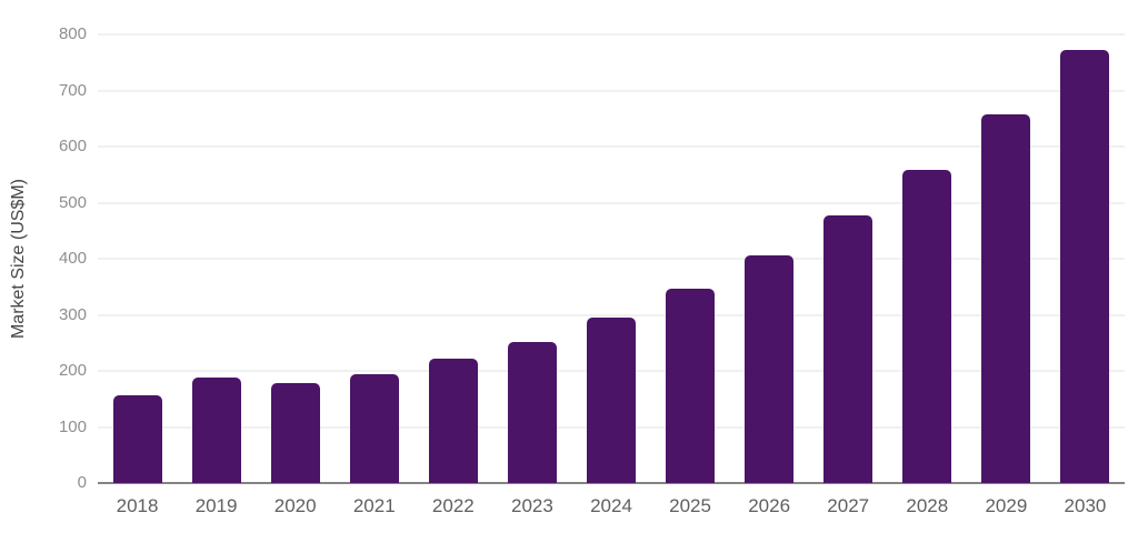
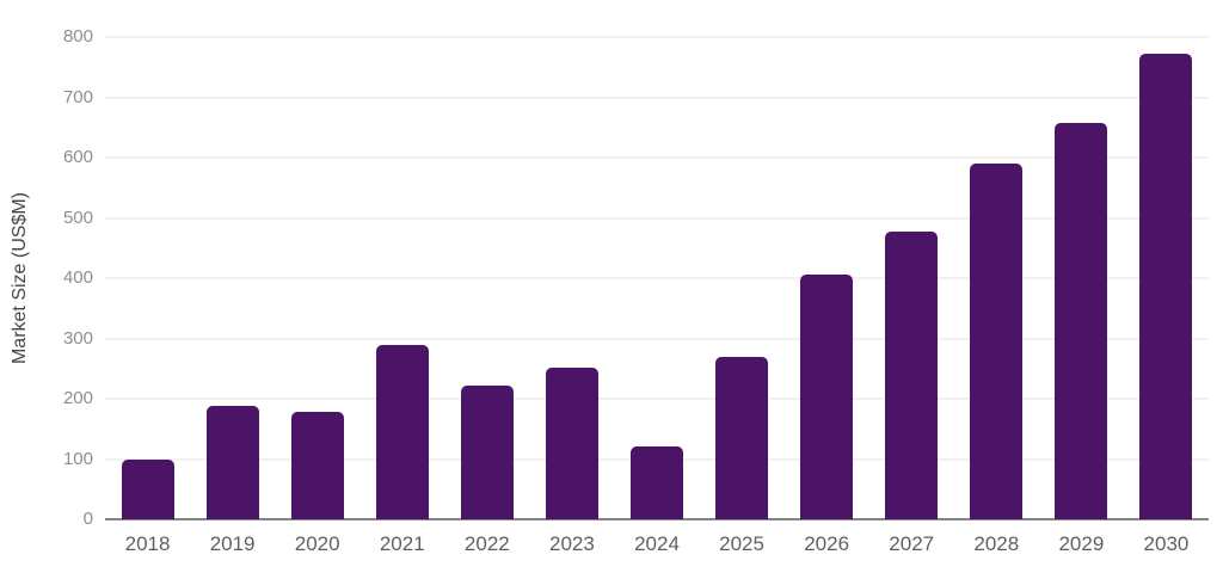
2018: 160 -> 100
2021: 190 -> 290
2024: 300 -> 120
2025: 350 -> 270
2028: 560 -> 590
